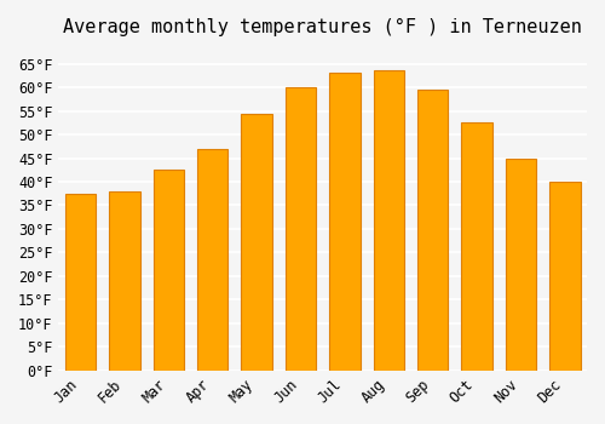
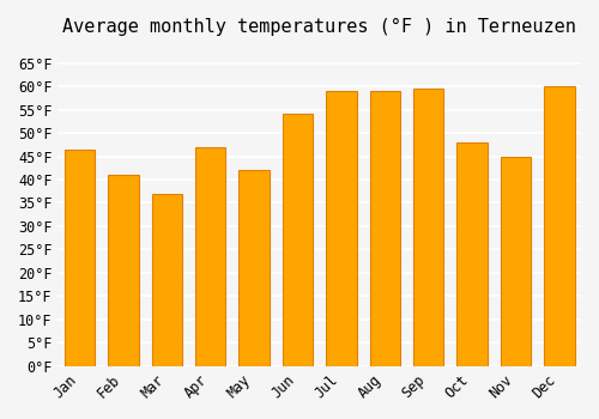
Jan: 37.5°F -> 46.5°F
Feb: 38.0°F -> 41.0°F
Mar: 42.5°F -> 37.0°F
May: 54.5°F -> 42.0°F
Jun: 60.0°F -> 54.0°F
Jul: 63.0°F -> 59.0°F
Aug: 63.5°F -> 59.0°F
Oct: 52.5°F -> 48.0°F
Dec: 40.0°F -> 60.0°F
